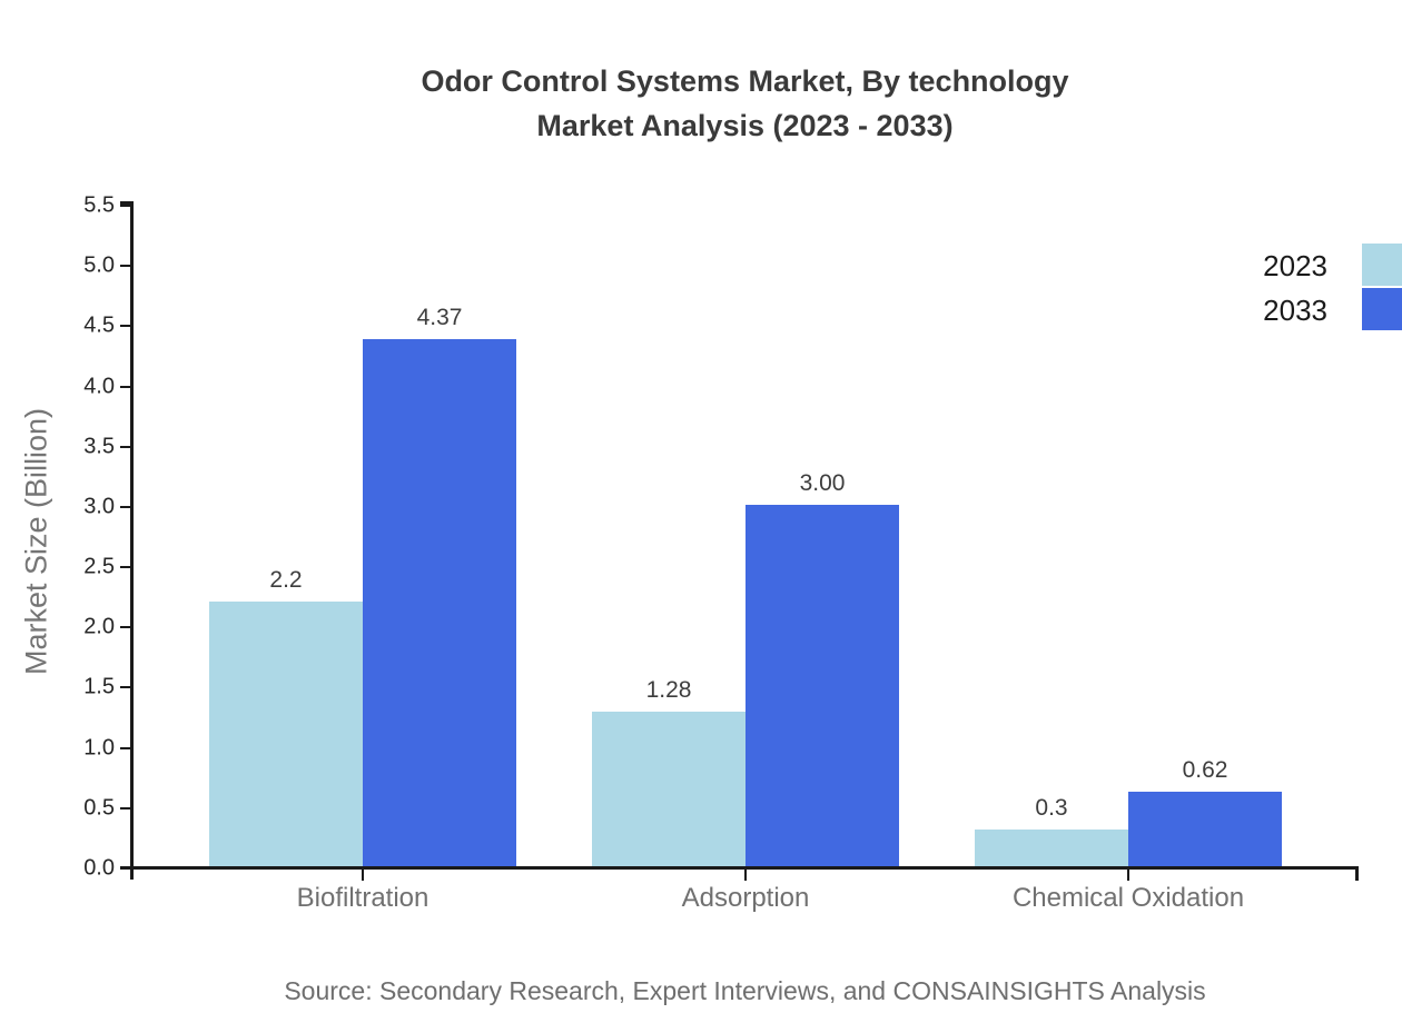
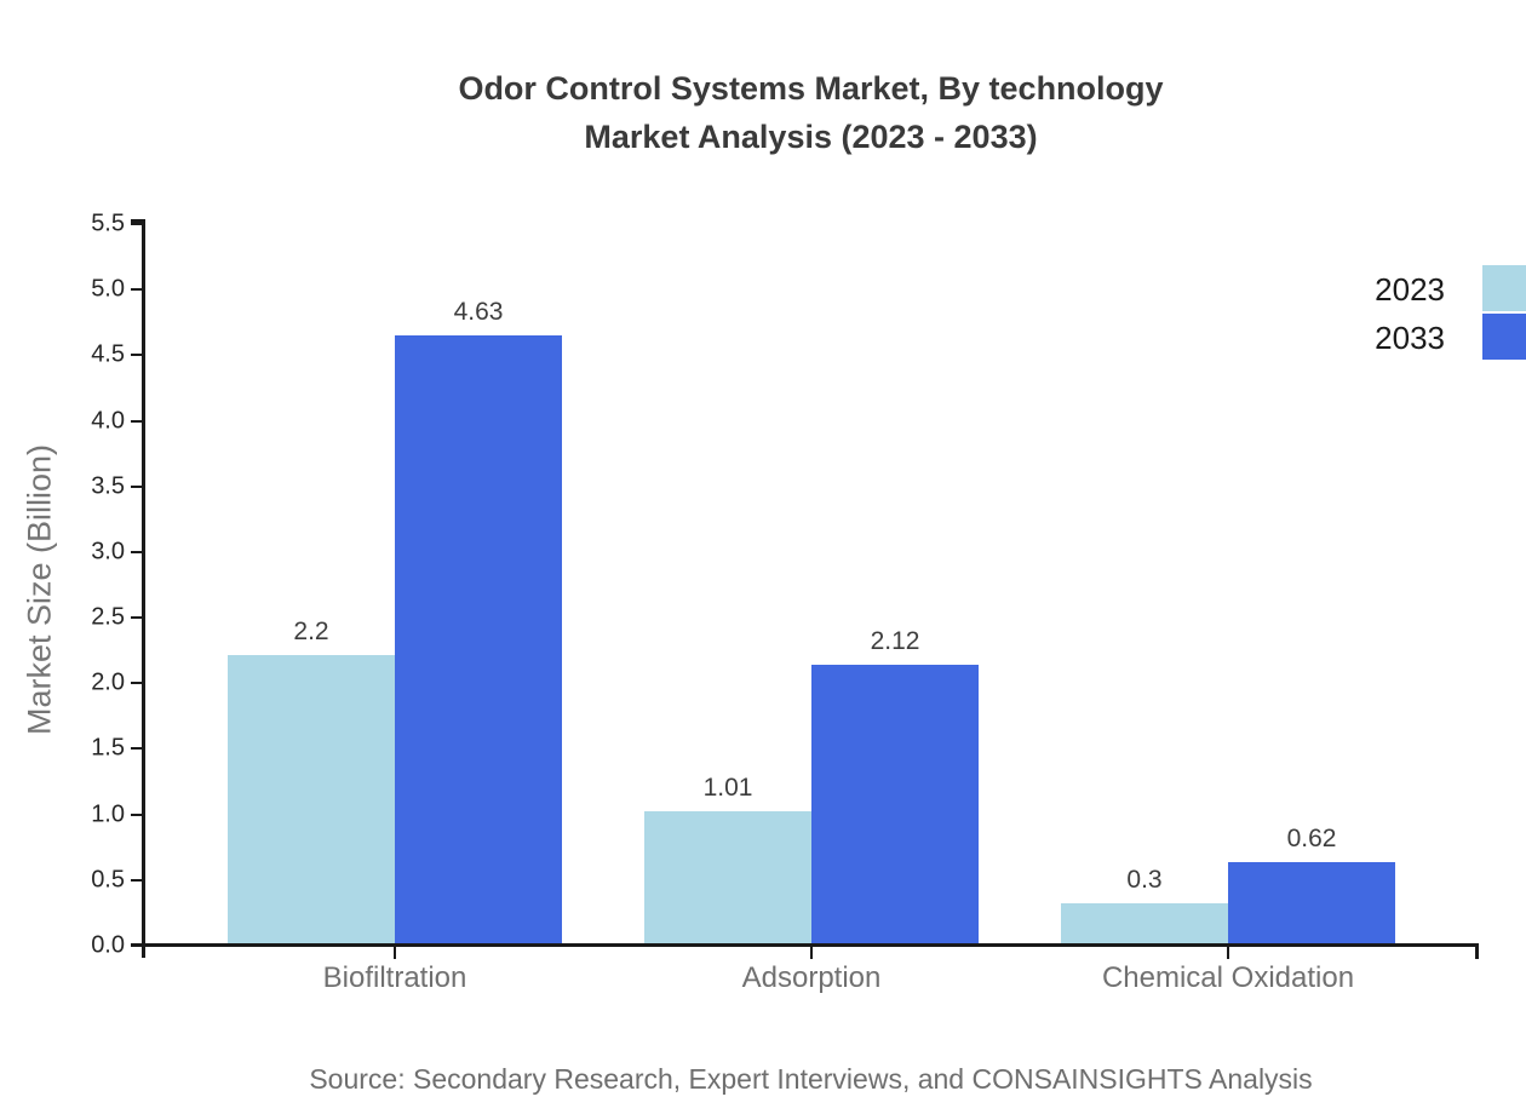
2033/Biofiltration: 4.37 -> 4.63
2023/Adsorption: 1.28 -> 1.01
2033/Adsorption: 3.00 -> 2.12
